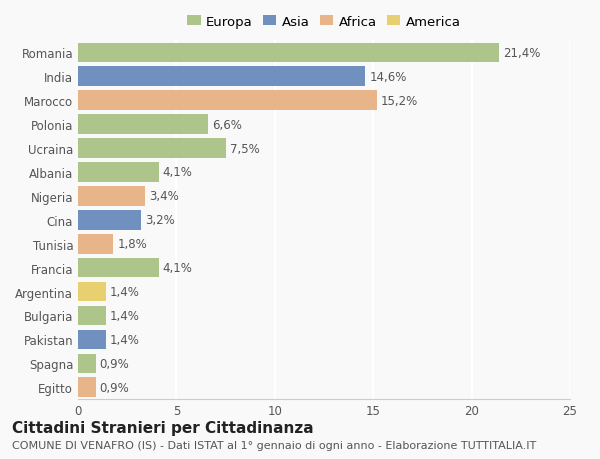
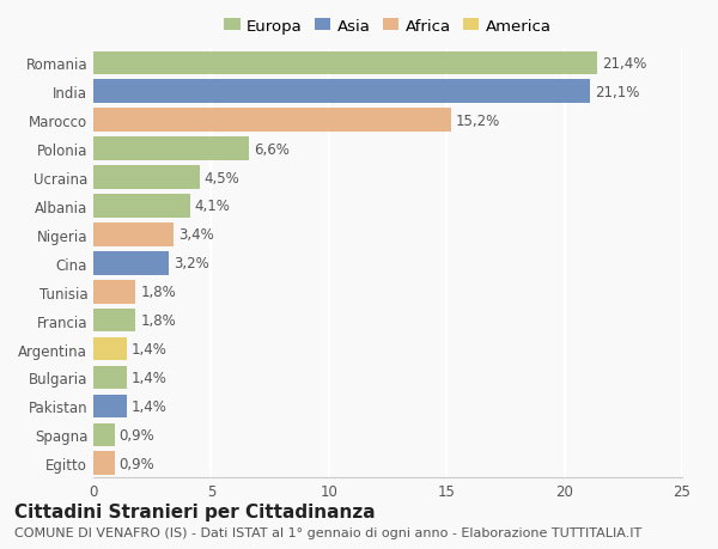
India: 14,6% -> 21,1%
Ucraina: 7,5% -> 4,5%
Francia: 4,1% -> 1,8%
